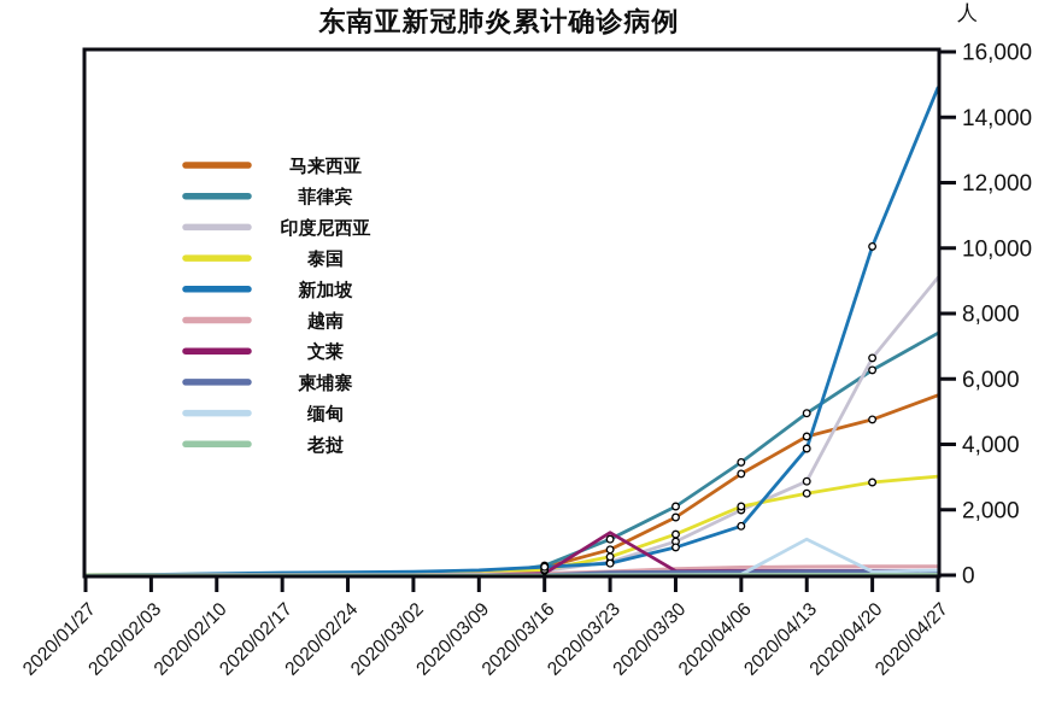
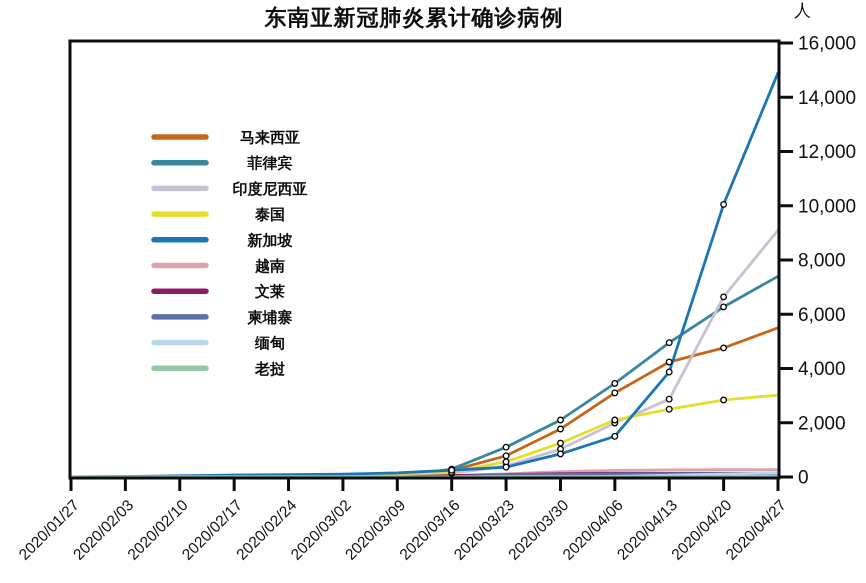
文莱/2020/03/23: 1300 -> 100
缅甸/2020/04/13: 1100 -> 100
